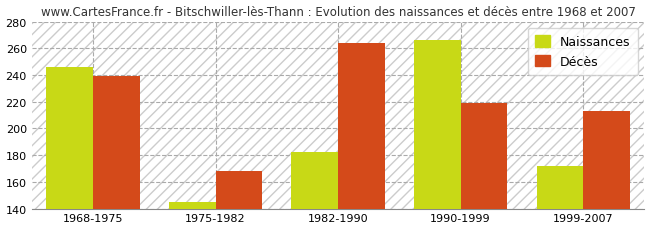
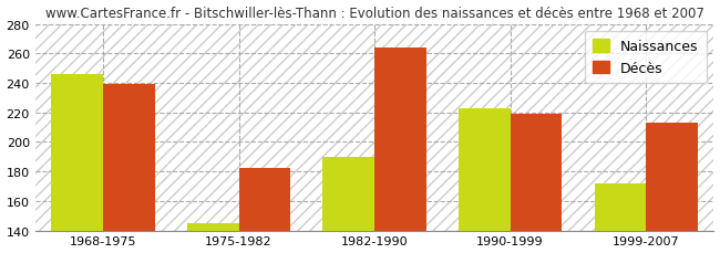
Décès/1975-1982: 168 -> 182
Naissances/1982-1990: 182 -> 190
Naissances/1990-1999: 266 -> 223
